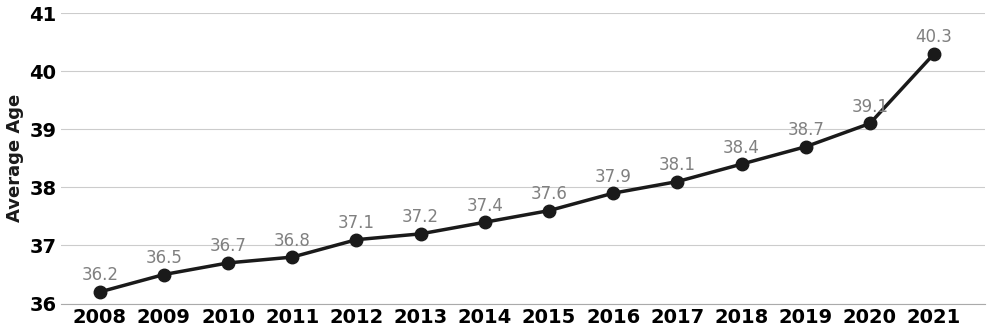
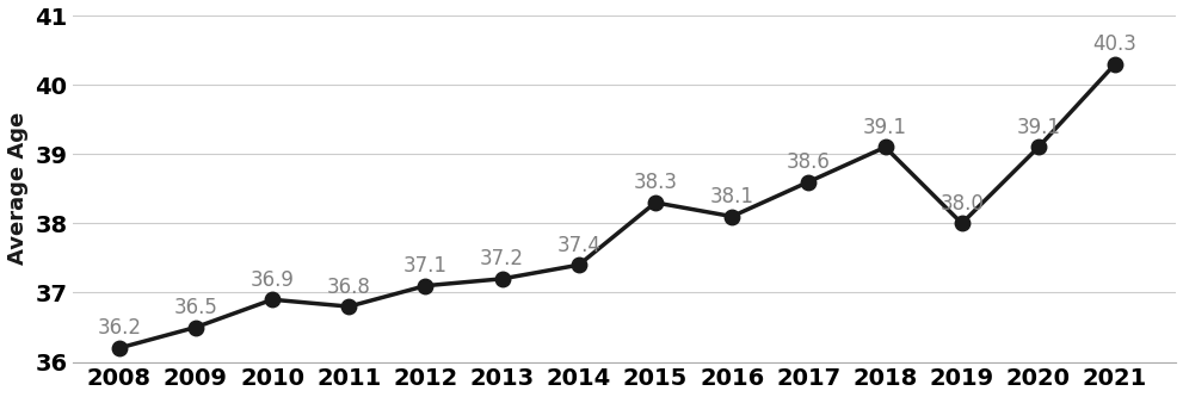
2010: 36.7 -> 36.9
2015: 37.6 -> 38.3
2016: 37.9 -> 38.1
2017: 38.1 -> 38.6
2018: 38.4 -> 39.1
2019: 38.7 -> 38.0
